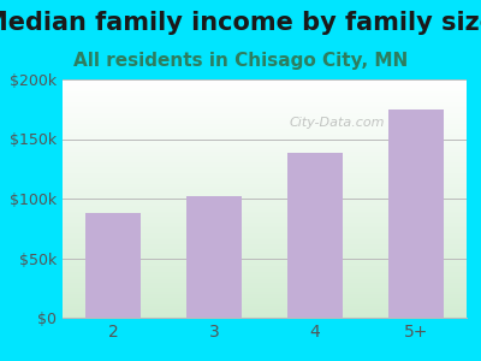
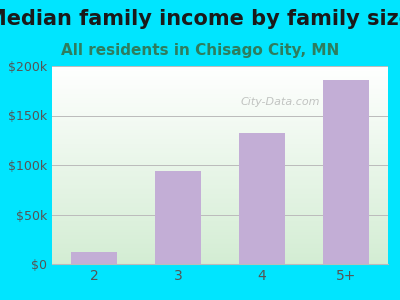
2: $88k -> $12k
3: $102k -> $94k
4: $138k -> $132k
5+: $175k -> $186k
